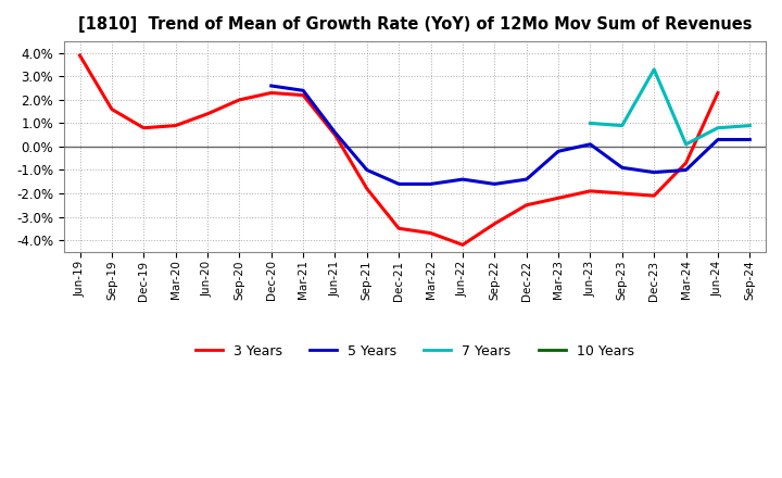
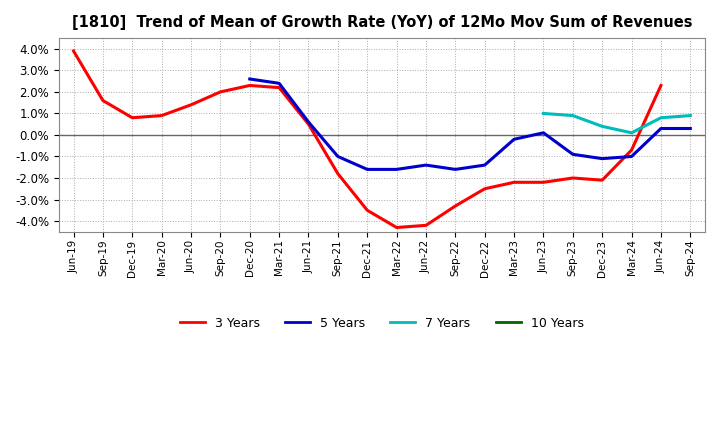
3 Years/Mar-22: -3.7% -> -4.3%
3 Years/Jun-23: -1.9% -> -2.2%
7 Years/Dec-23: 3.3% -> 0.4%
